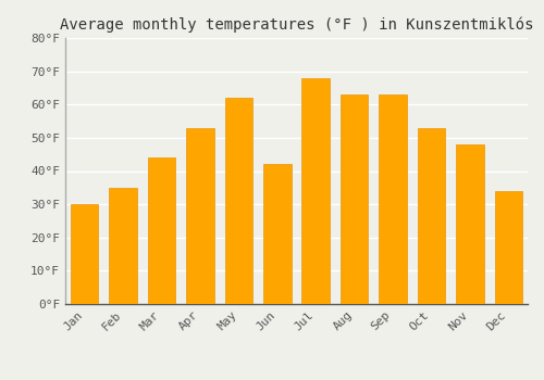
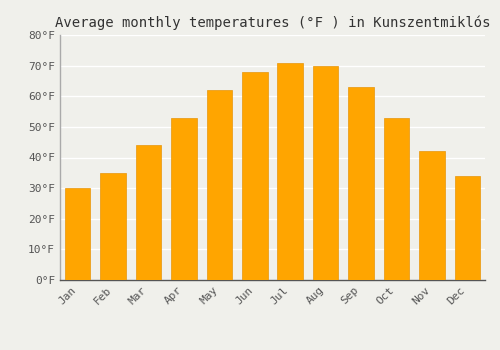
Jun: 42°F -> 68°F
Jul: 68°F -> 71°F
Aug: 63°F -> 70°F
Nov: 48°F -> 42°F
